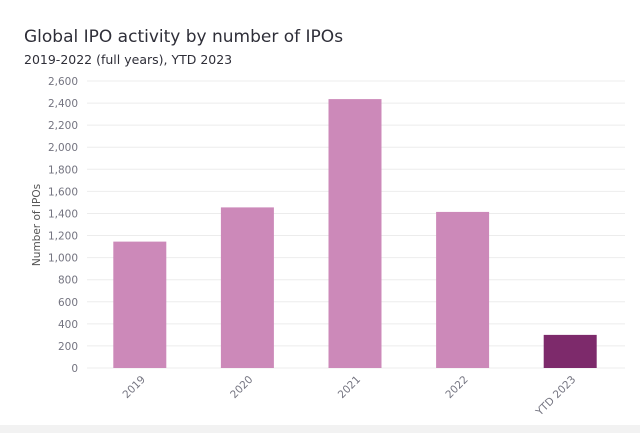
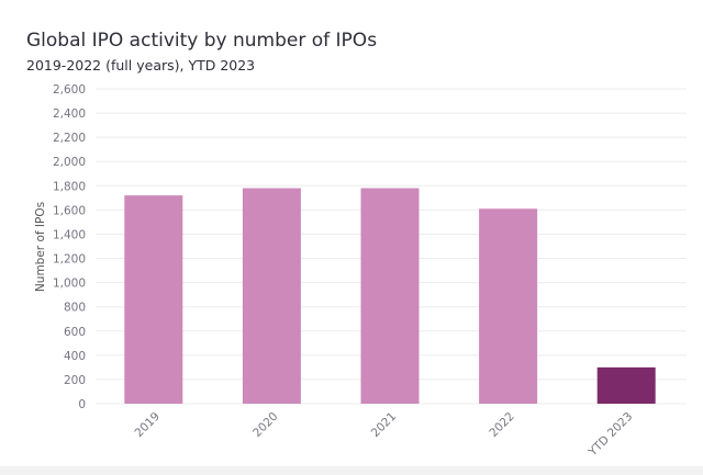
2019: 1140 -> 1720
2020: 1460 -> 1780
2021: 2440 -> 1780
2022: 1410 -> 1610
